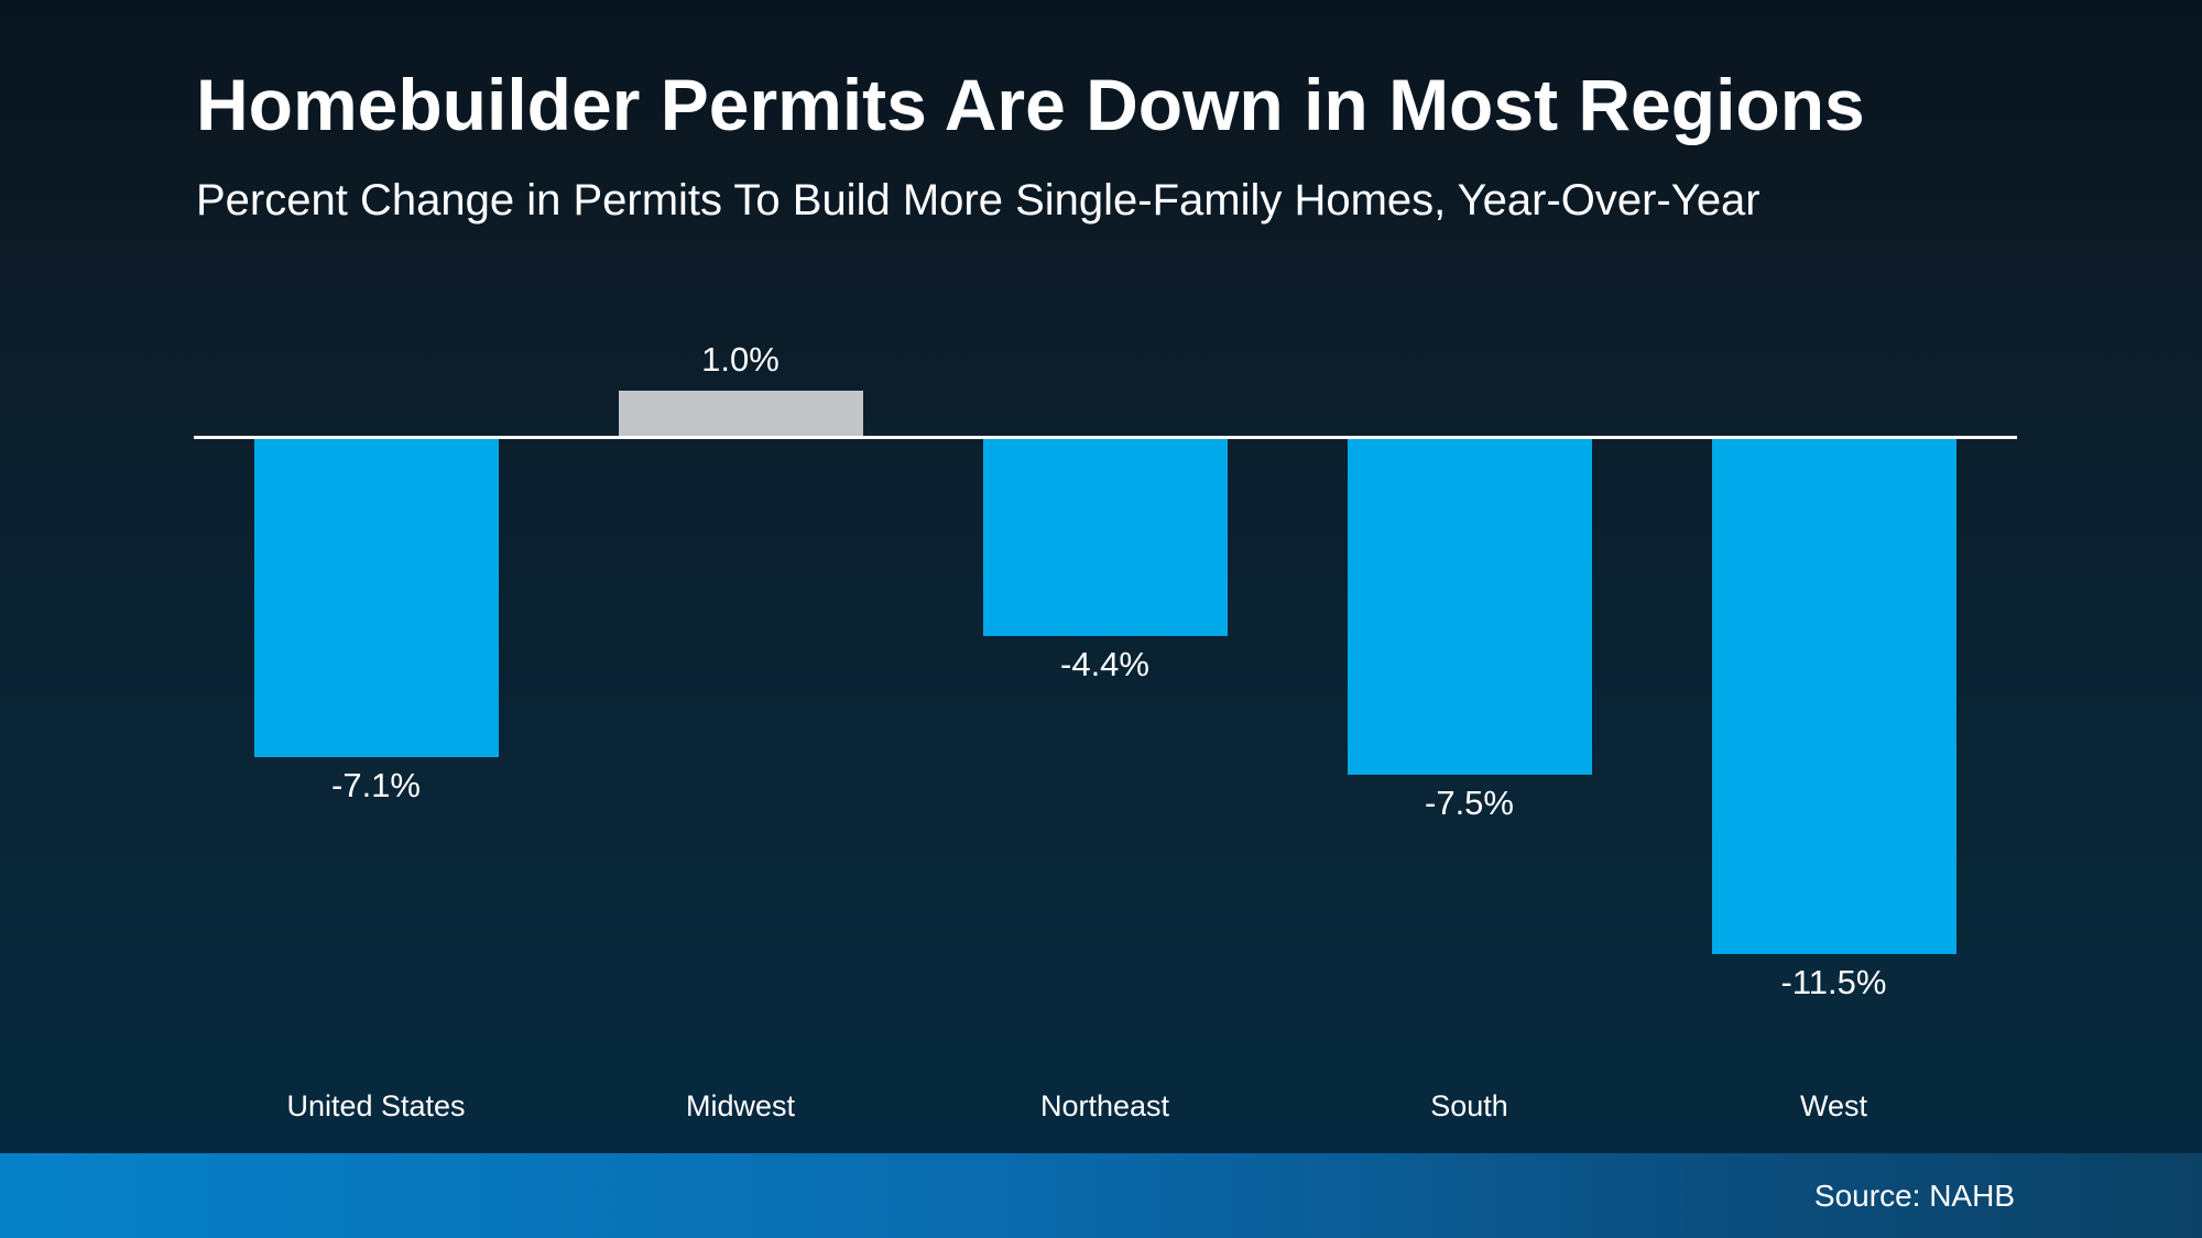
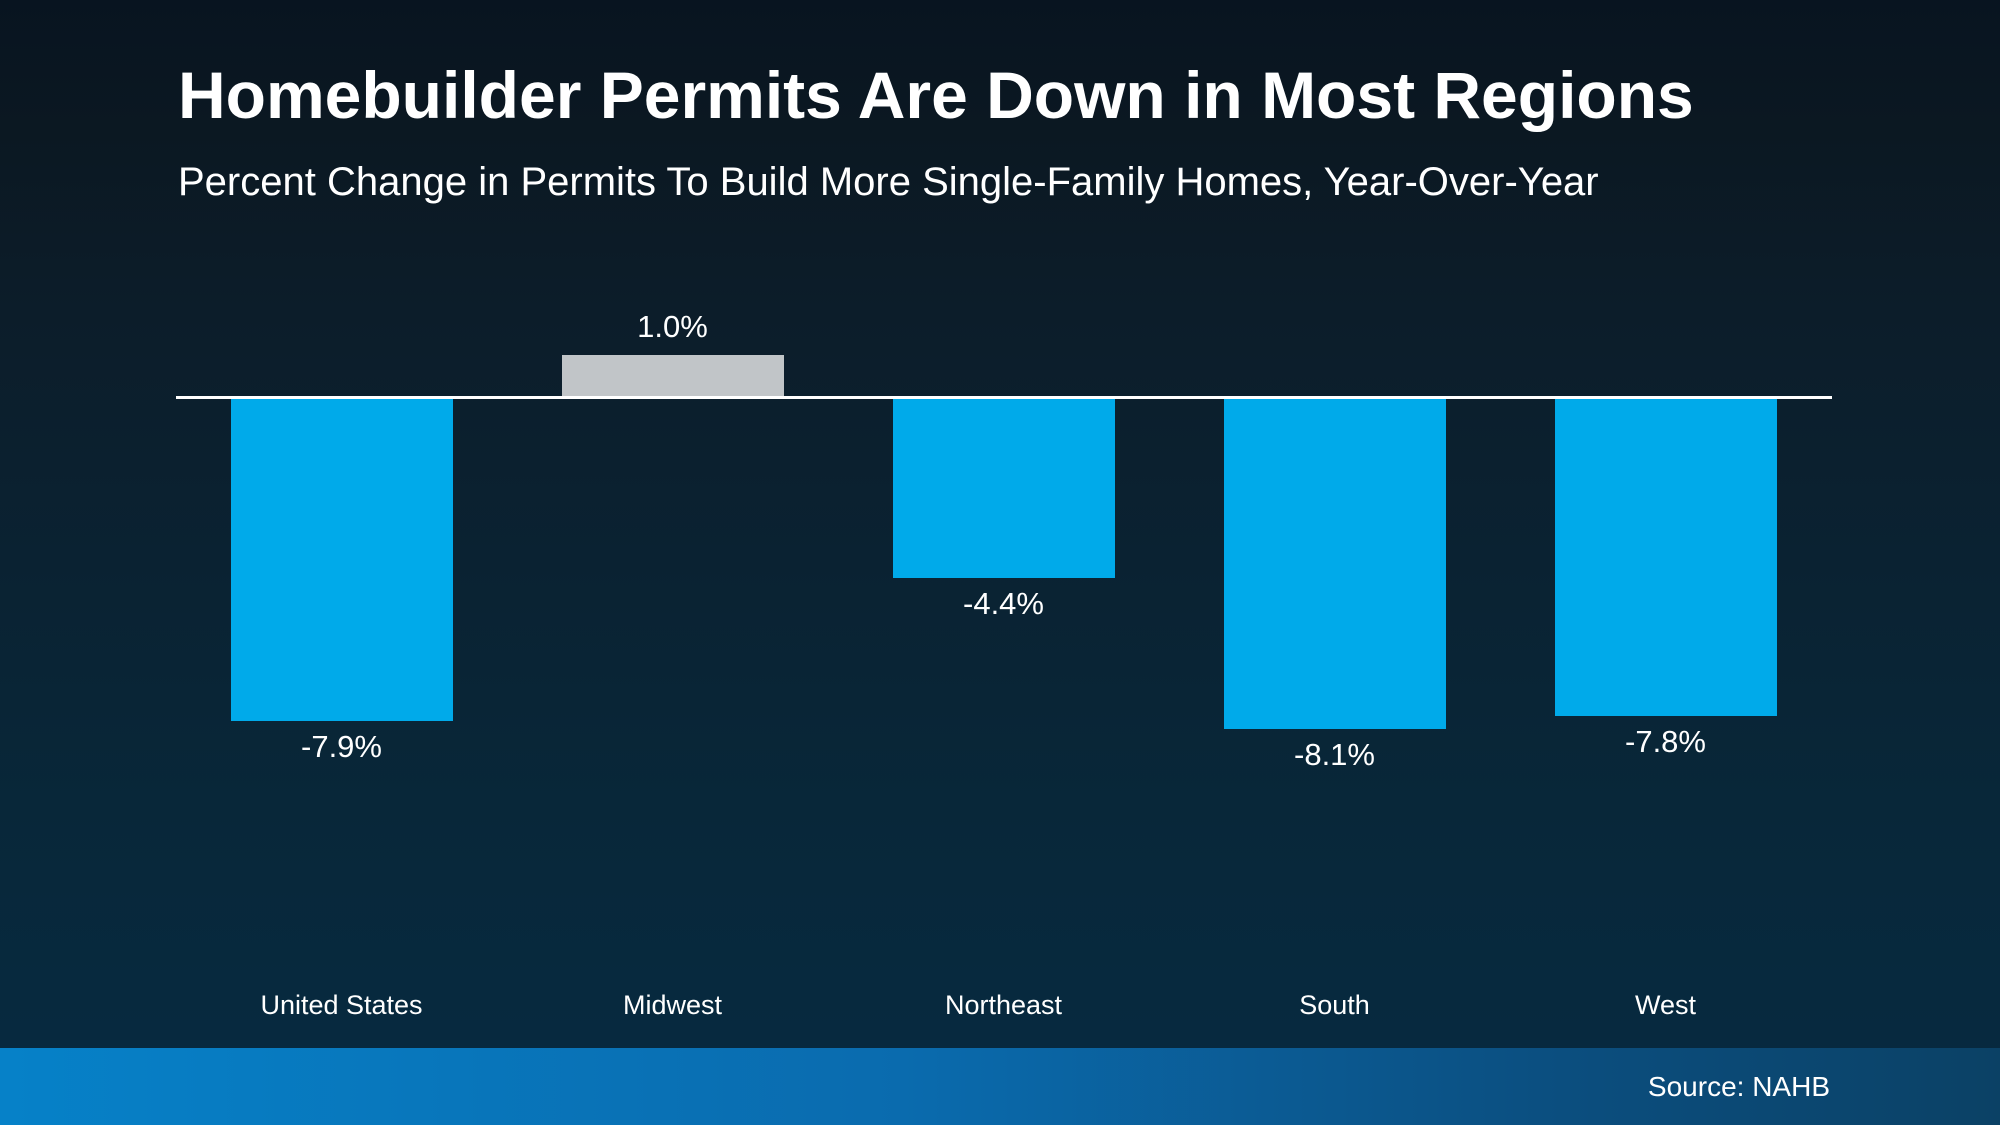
United States: -7.1% -> -7.9%
South: -7.5% -> -8.1%
West: -11.5% -> -7.8%
